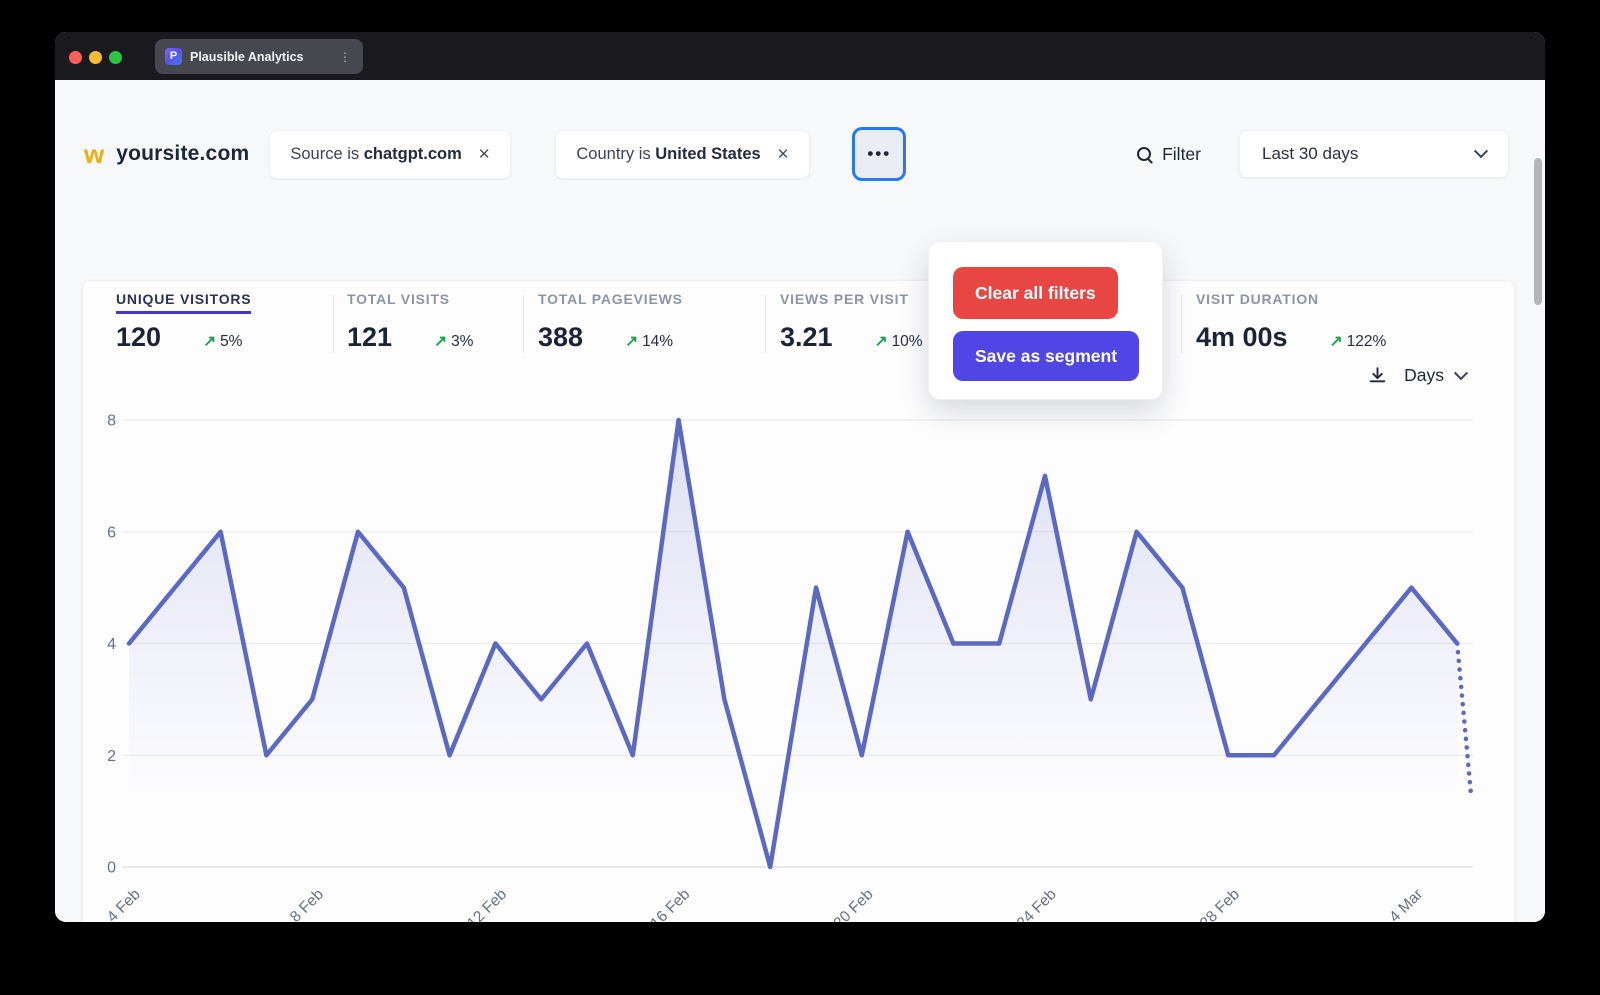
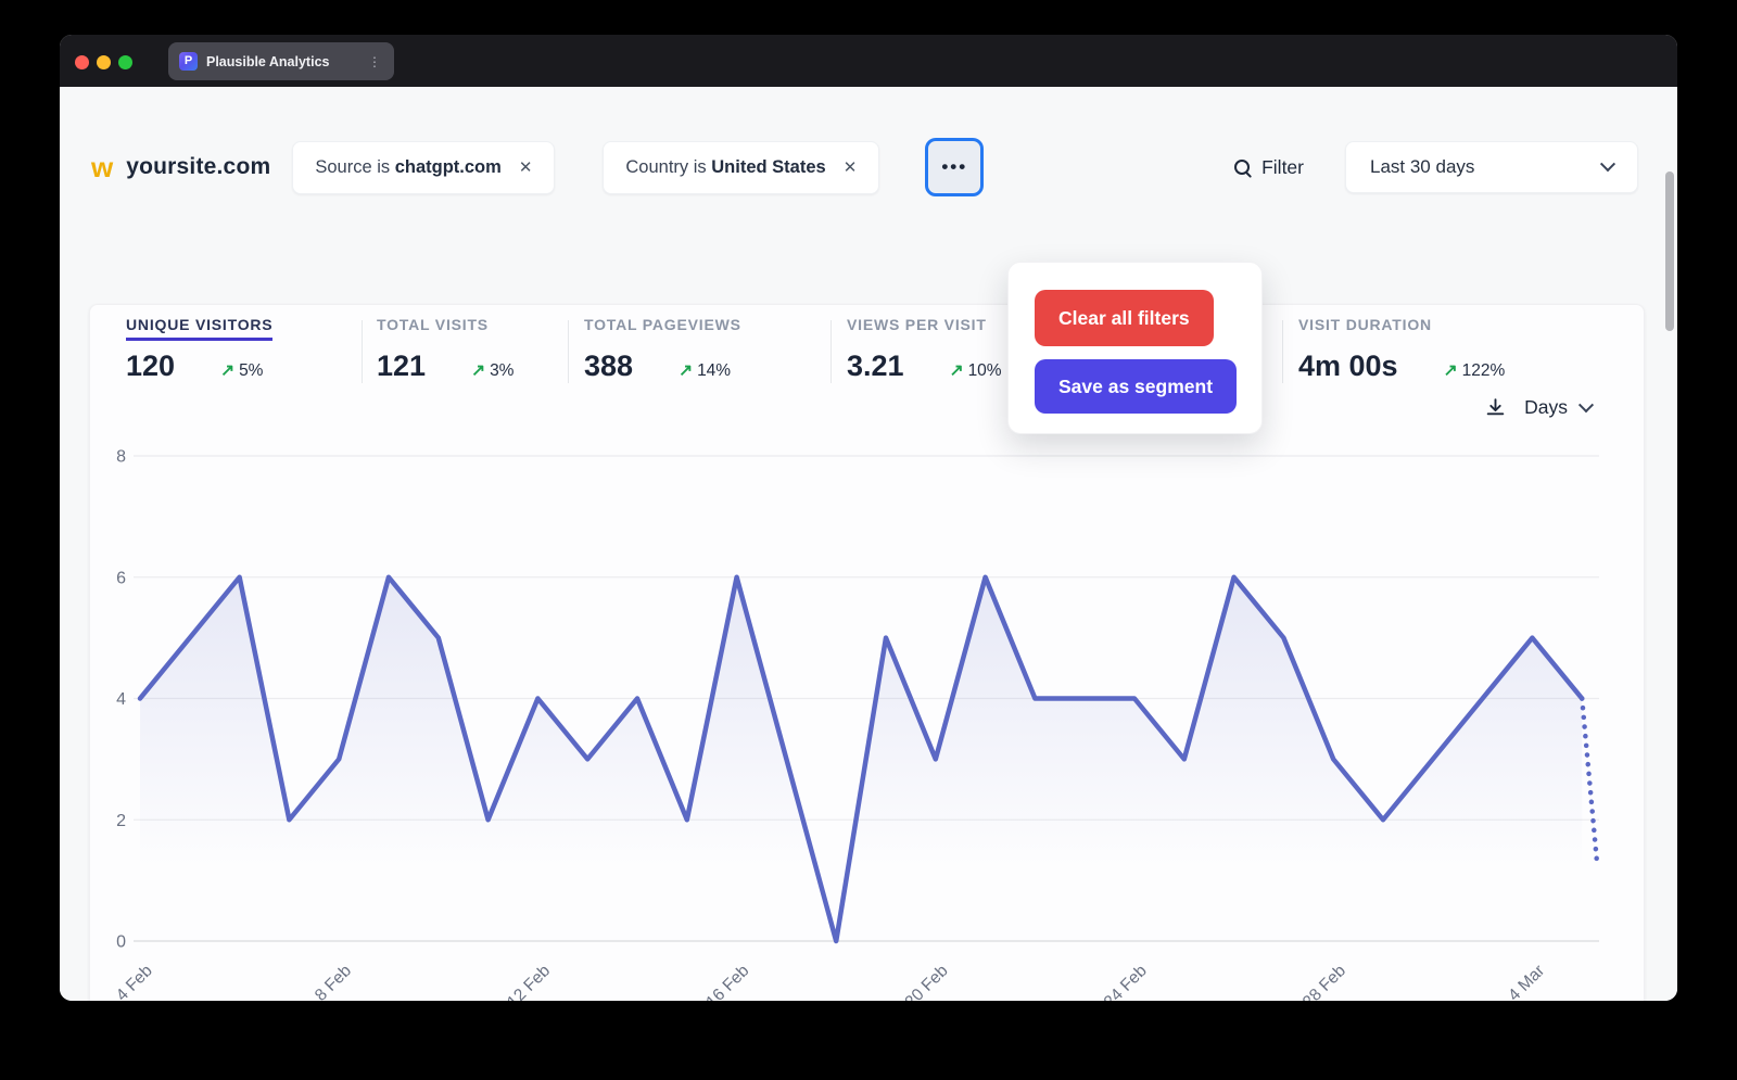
16 Feb: 8 -> 6
20 Feb: 2 -> 3
24 Feb: 7 -> 4
28 Feb: 2 -> 3
